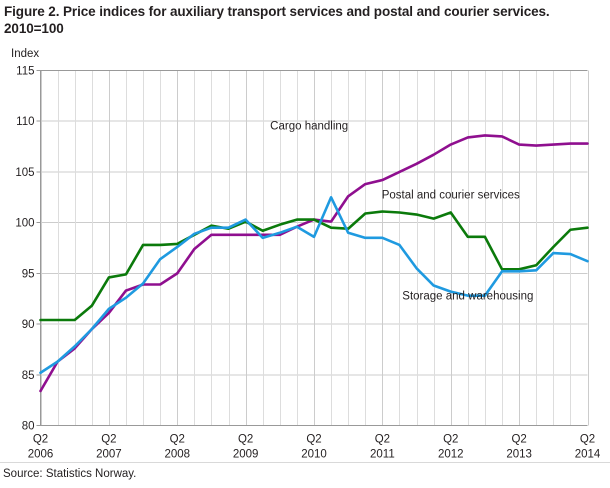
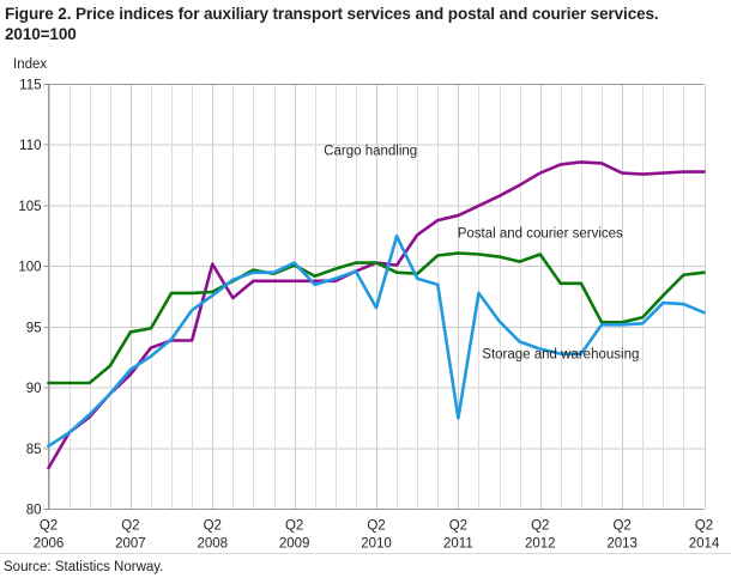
Cargo handling/Q2 2008: 95.0 -> 100.2
Storage and warehousing/Q2 2010: 98.6 -> 96.6
Storage and warehousing/Q2 2011: 98.5 -> 87.5
